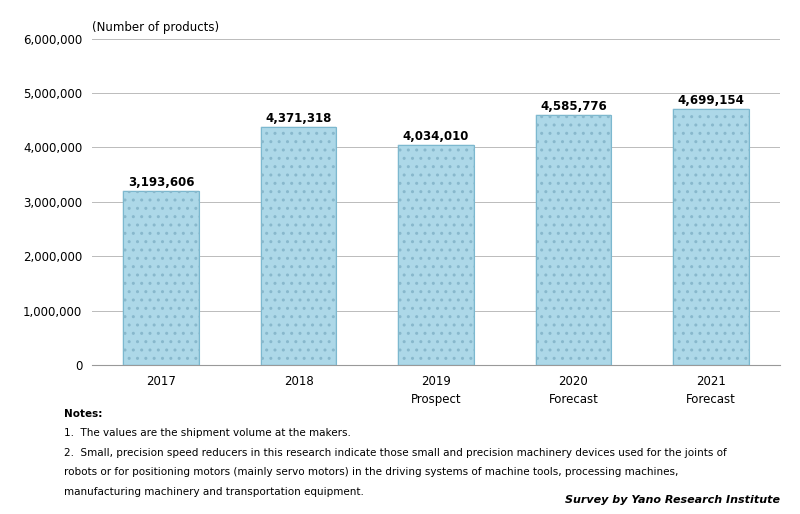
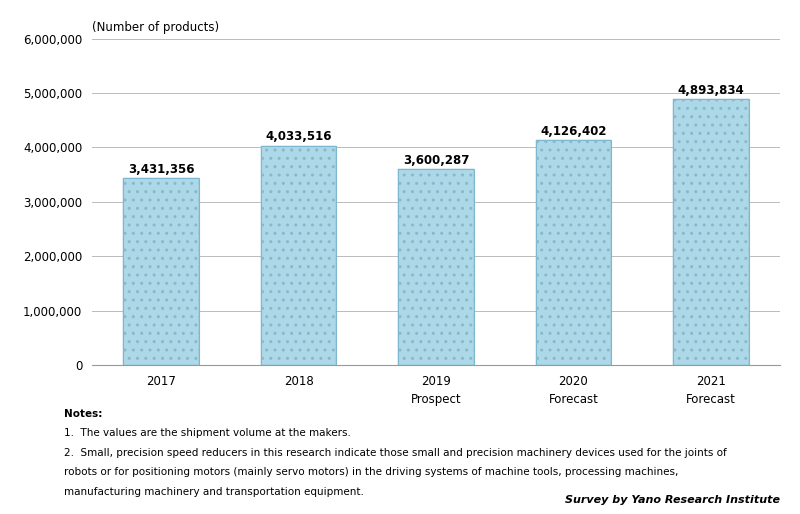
2017: 3,193,606 -> 3,431,356
2018: 4,371,318 -> 4,033,516
2019 Prospect: 4,034,010 -> 3,600,287
2020 Forecast: 4,585,776 -> 4,126,402
2021 Forecast: 4,699,154 -> 4,893,834
